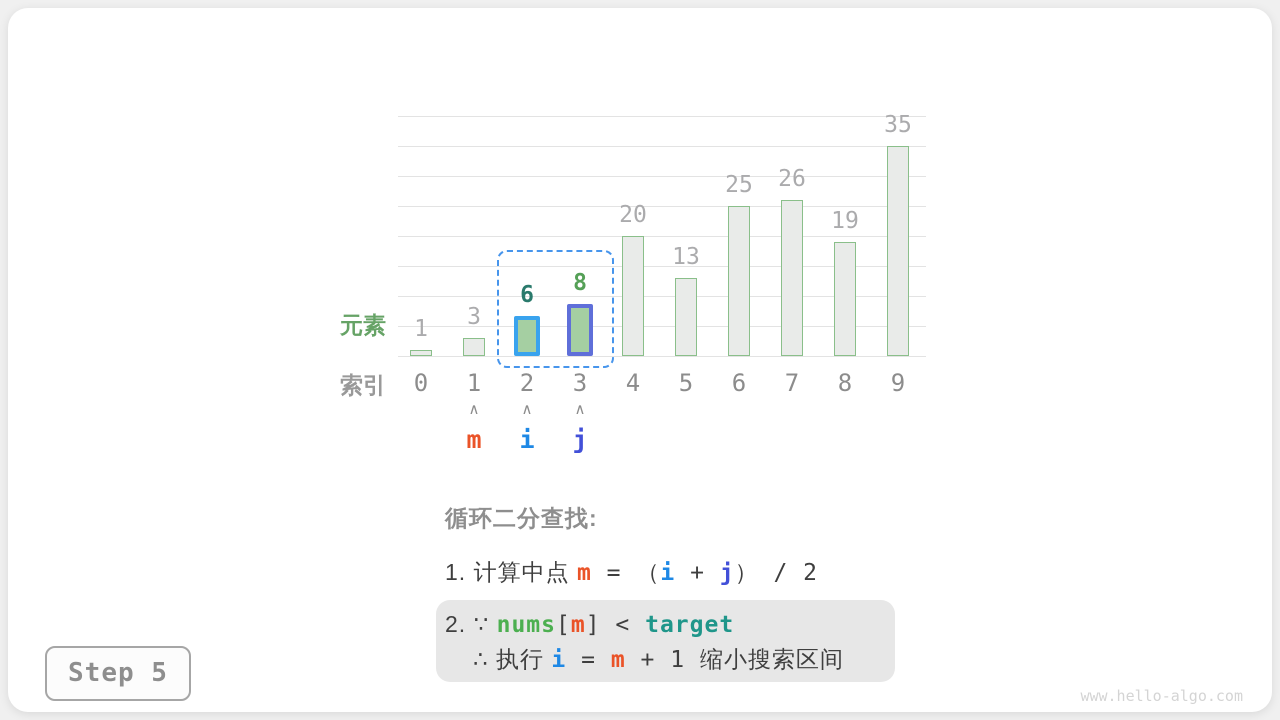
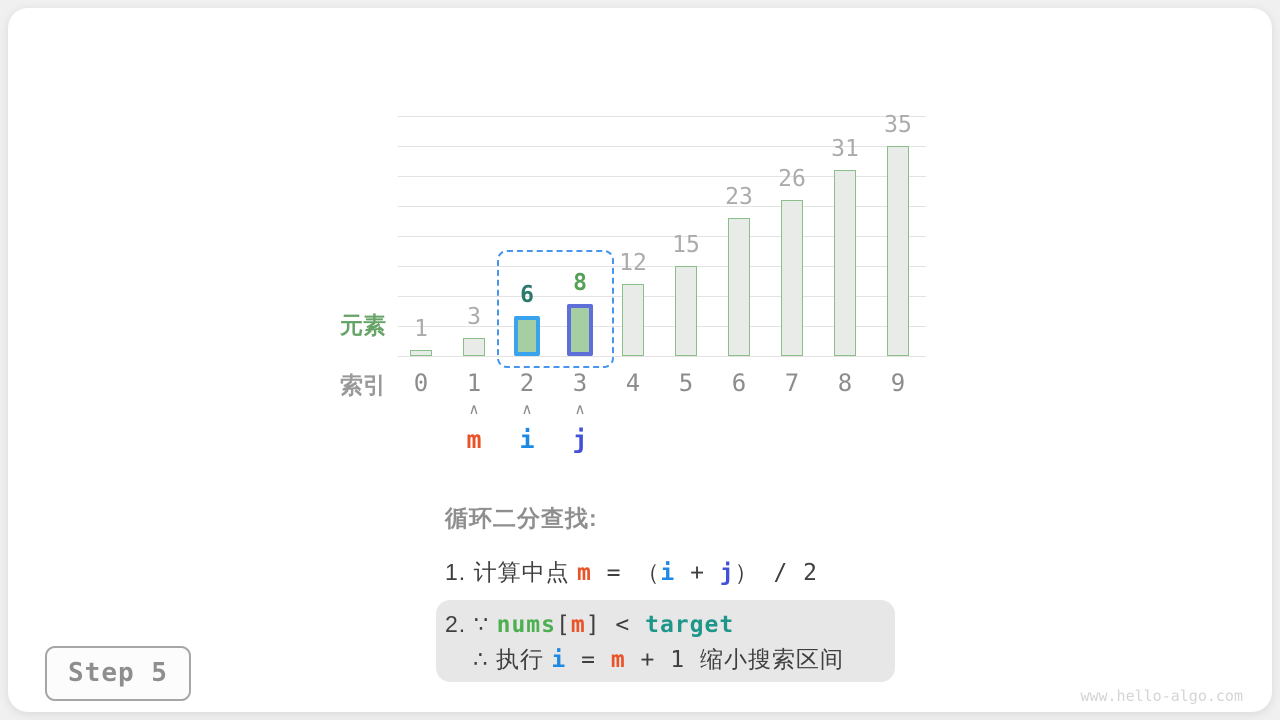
4: 20 -> 12
5: 13 -> 15
6: 25 -> 23
8: 19 -> 31
